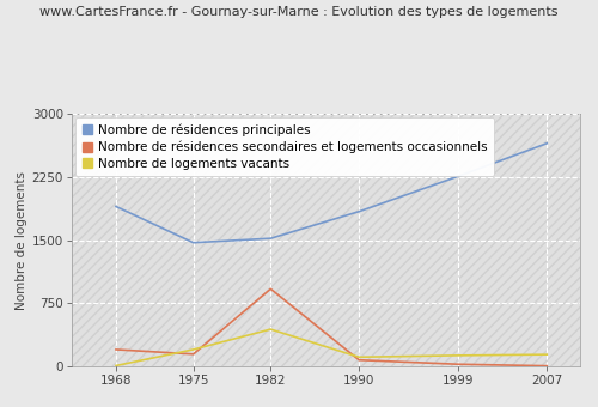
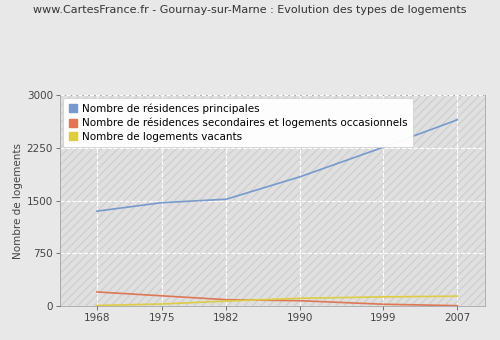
Nombre de résidences principales/1968: 1900 -> 1350
Nombre de logements vacants/1975: 200 -> 30
Nombre de résidences secondaires et logements occasionnels/1982: 920 -> 90
Nombre de logements vacants/1982: 440 -> 70
